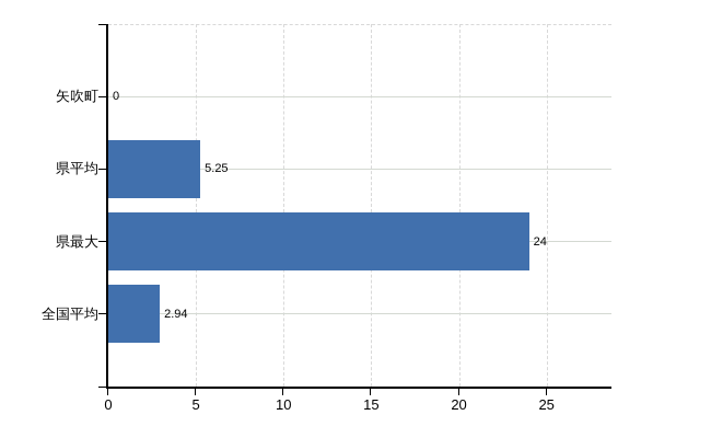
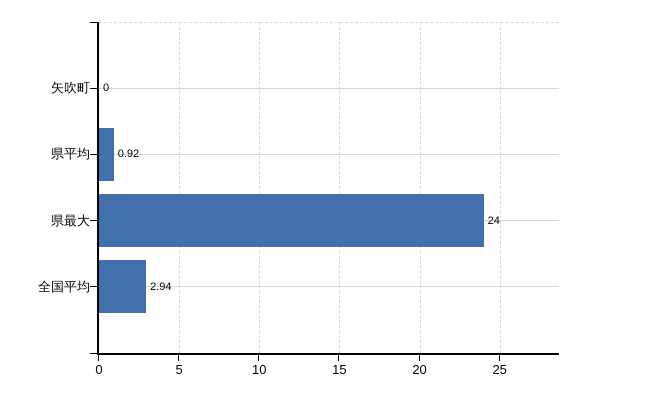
県平均: 5.25 -> 0.92
